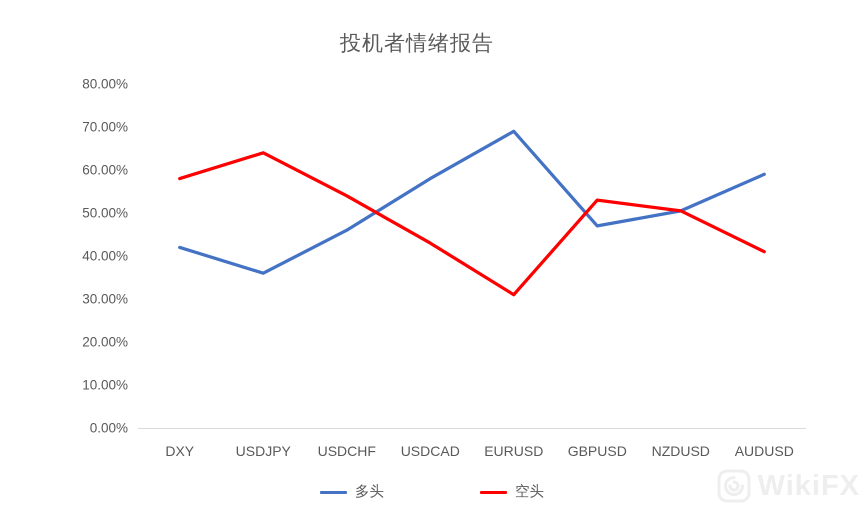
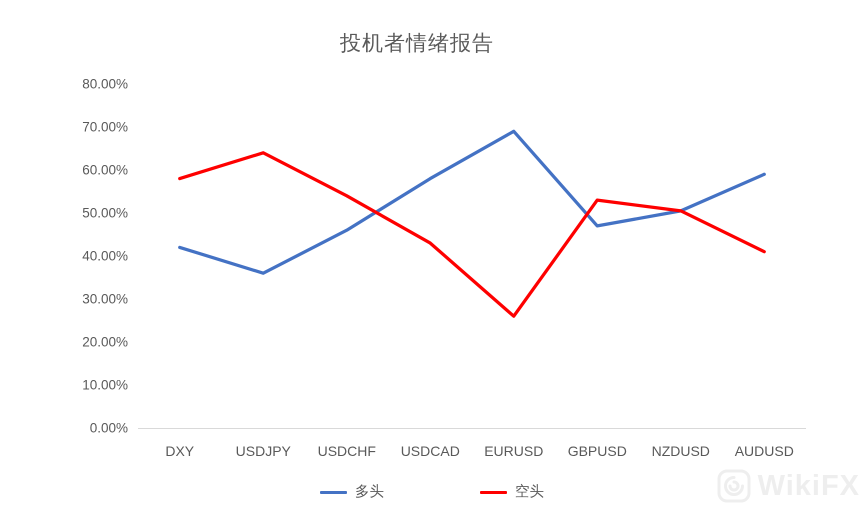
空头/EURUSD: 31% -> 26%
